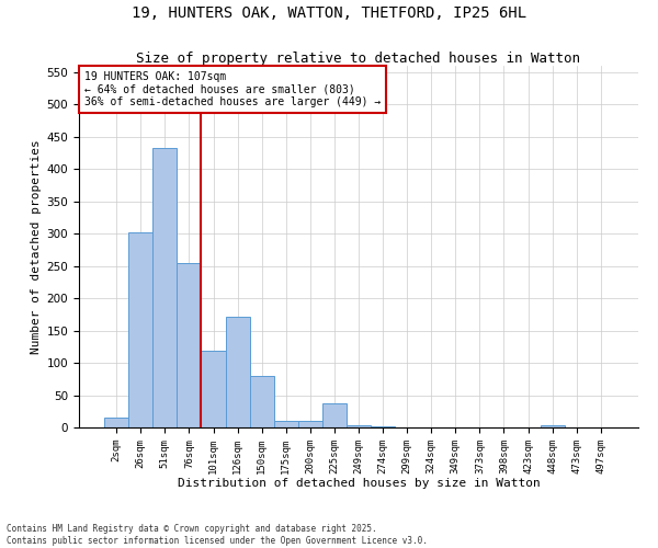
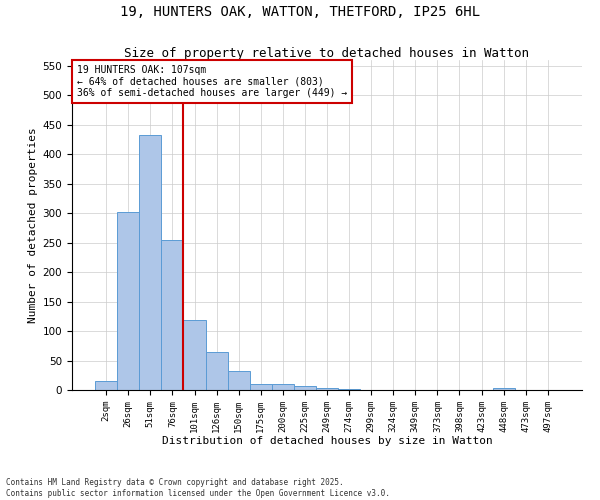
126sqm: 172 -> 65
150sqm: 80 -> 33
225sqm: 38 -> 6
